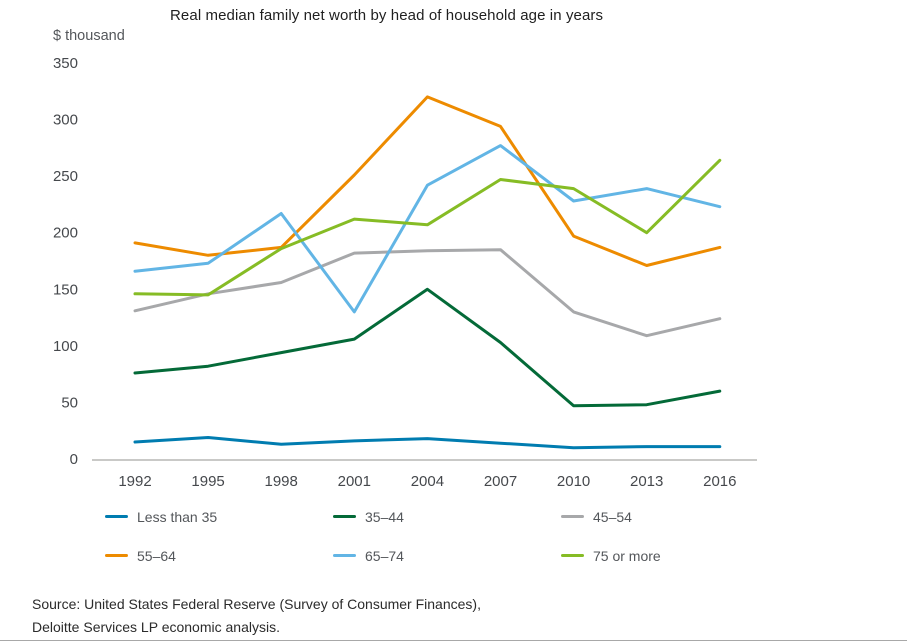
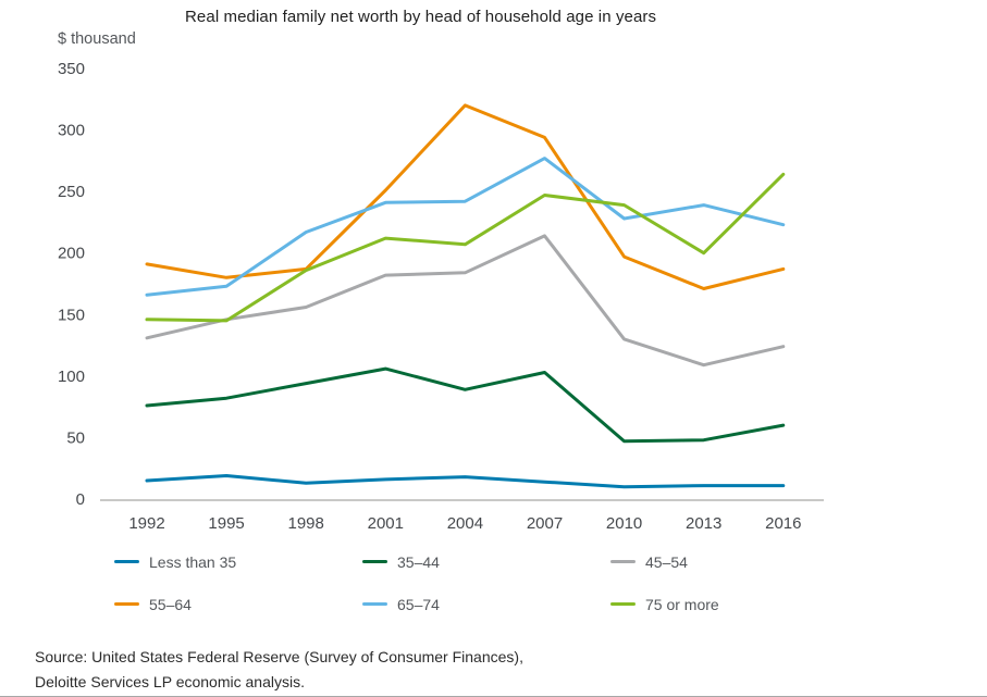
65–74/2001: 130 -> 241
35–44/2004: 150 -> 89
45–54/2007: 185 -> 214
